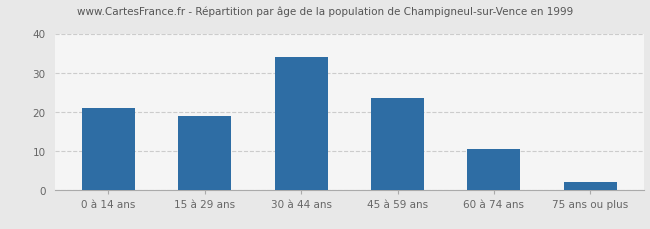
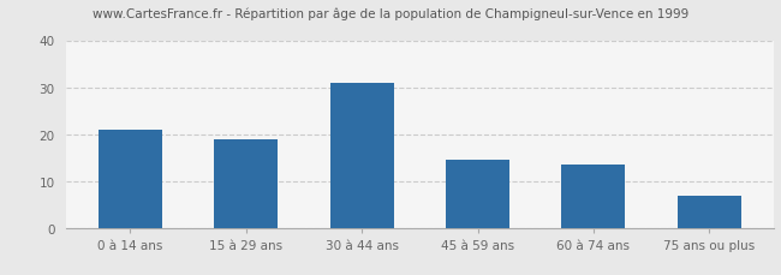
30 à 44 ans: 34.0 -> 31.0
45 à 59 ans: 23.5 -> 14.5
60 à 74 ans: 10.5 -> 13.5
75 ans ou plus: 2.0 -> 7.0
